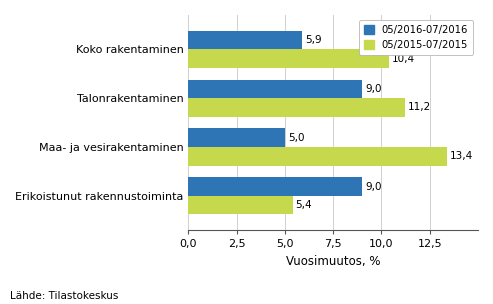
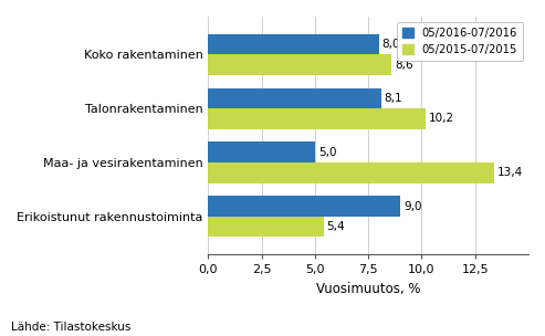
05/2016-07/2016/Koko rakentaminen: 5,9 -> 8,0
05/2015-07/2015/Koko rakentaminen: 10,4 -> 8,6
05/2016-07/2016/Talonrakentaminen: 9,0 -> 8,1
05/2015-07/2015/Talonrakentaminen: 11,2 -> 10,2
